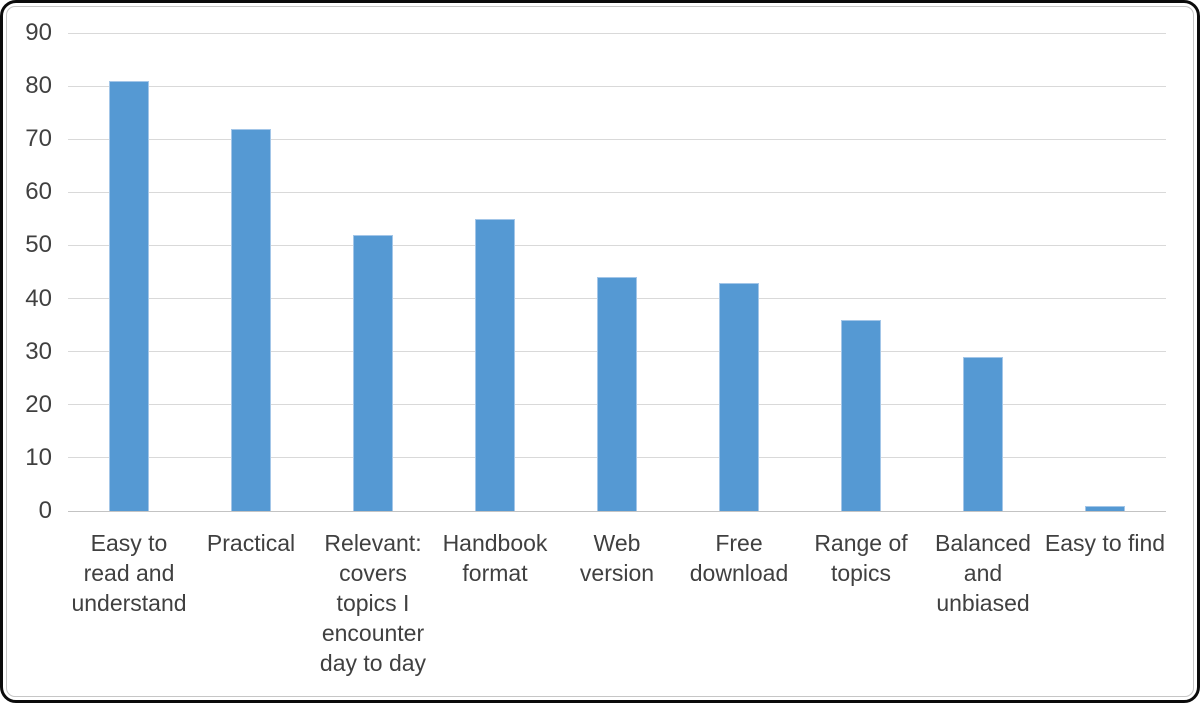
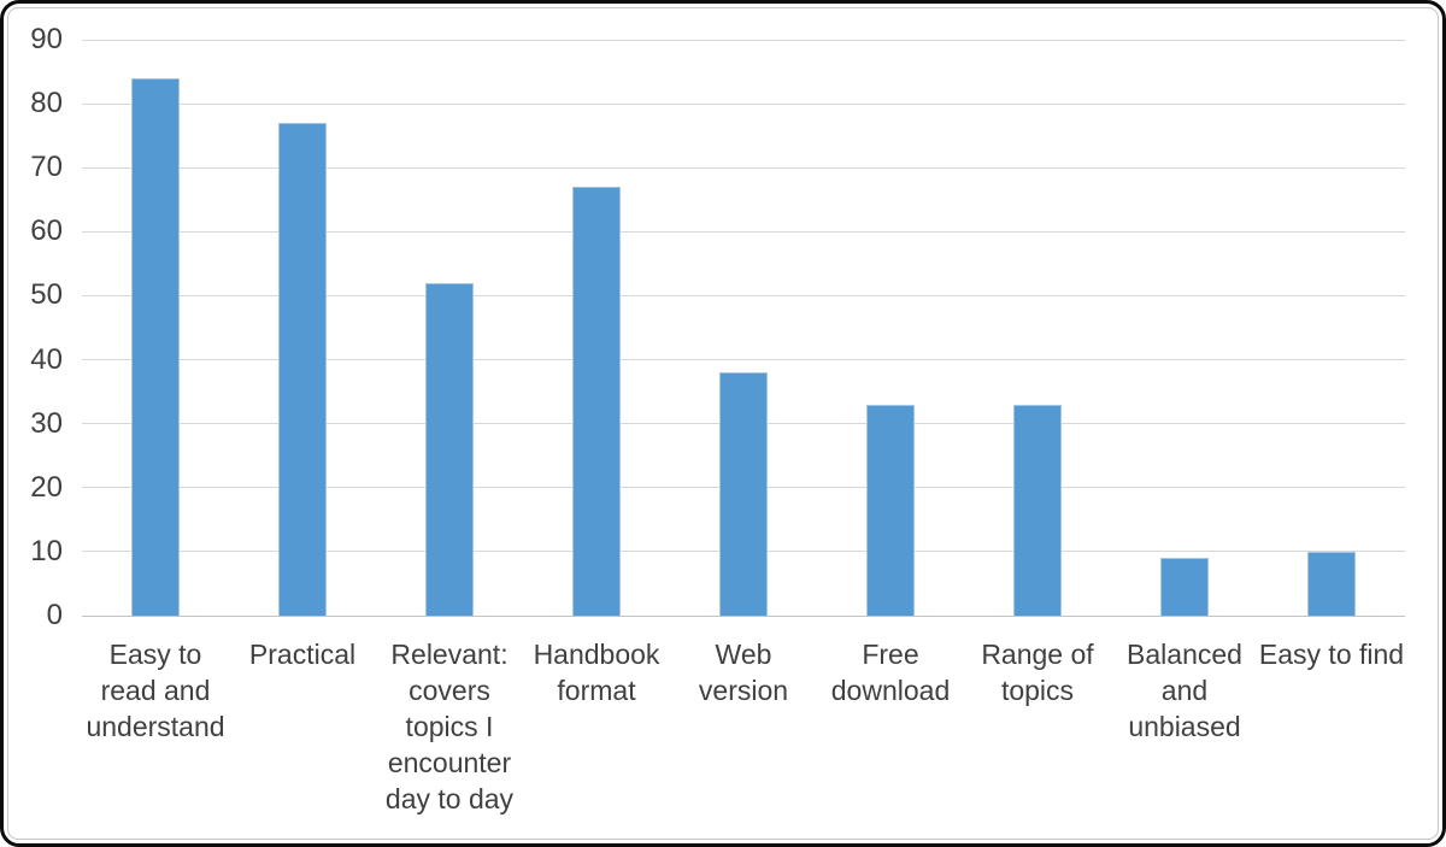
Easy to read and understand: 81 -> 84
Practical: 72 -> 77
Handbook format: 55 -> 67
Web version: 44 -> 38
Free download: 43 -> 33
Range of topics: 36 -> 33
Balanced and unbiased: 29 -> 9
Easy to find: 1 -> 10
